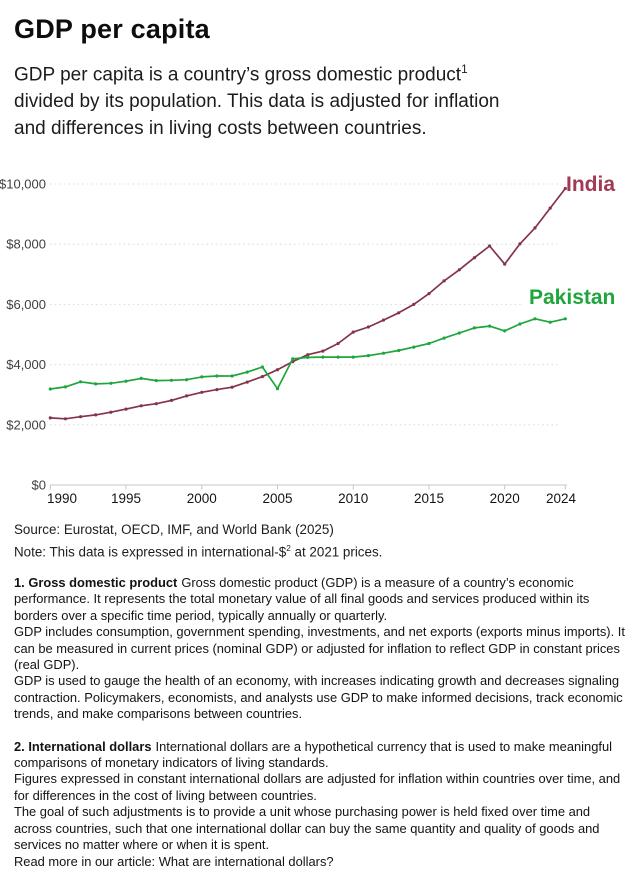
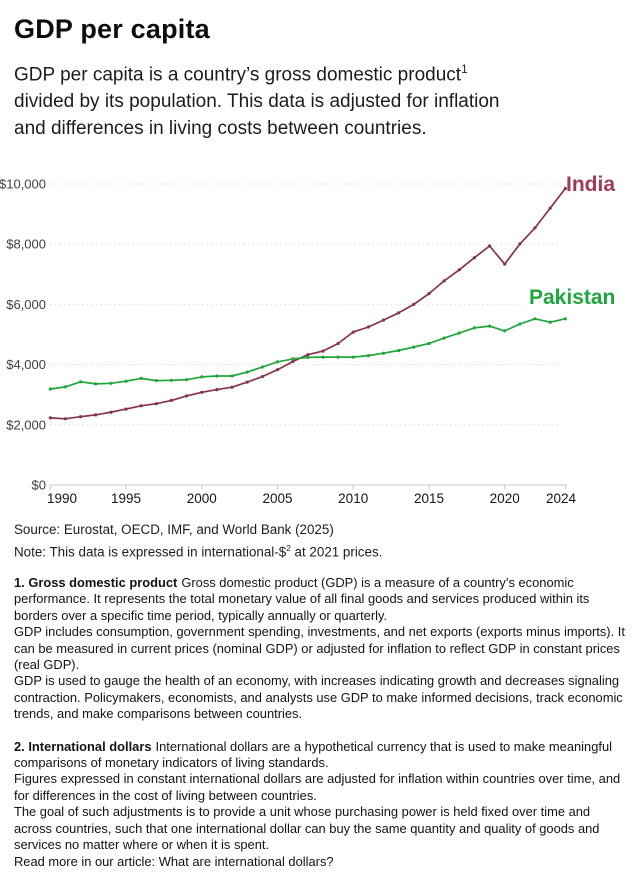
Pakistan/2005: $3200 -> $4100
